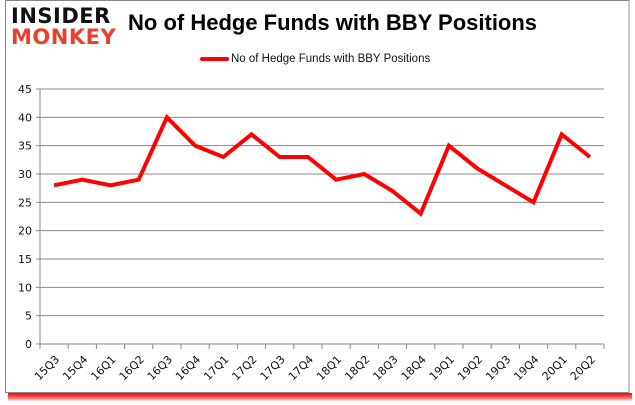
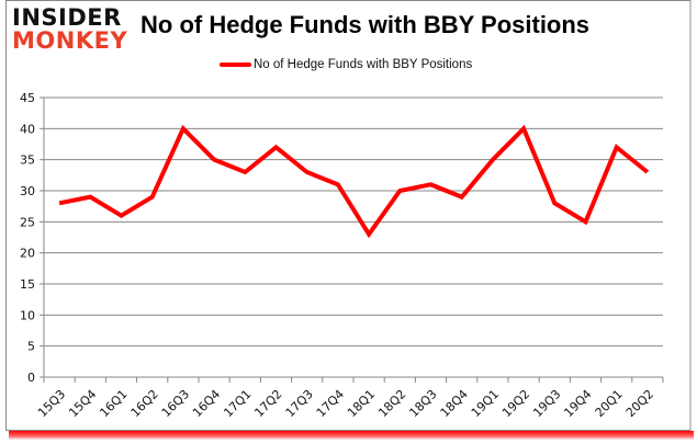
16Q1: 28 -> 26
17Q4: 33 -> 31
18Q1: 29 -> 23
18Q3: 27 -> 31
18Q4: 23 -> 29
19Q2: 31 -> 40
